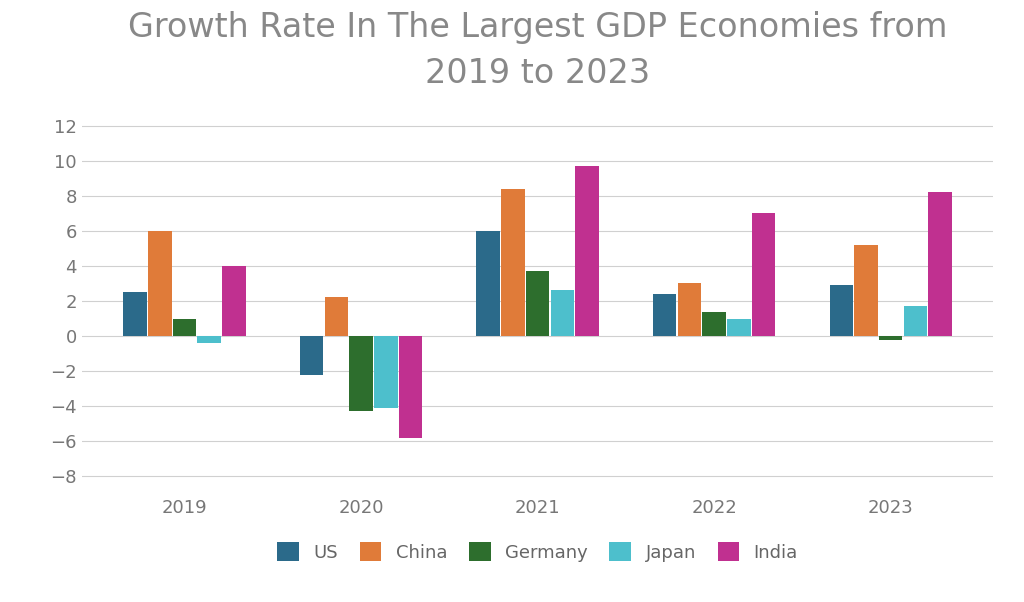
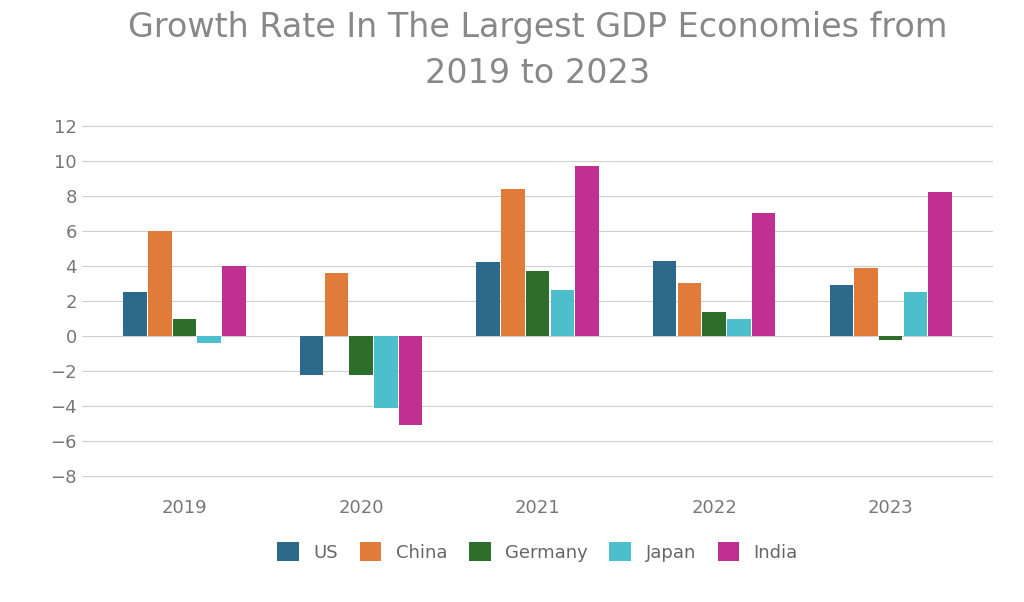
China/2020: 2.2 -> 3.6
Germany/2020: -4.3 -> -2.2
India/2020: -5.8 -> -5.1
US/2021: 6.0 -> 4.2
US/2022: 2.4 -> 4.3
China/2023: 5.2 -> 3.9
Japan/2023: 1.7 -> 2.5
